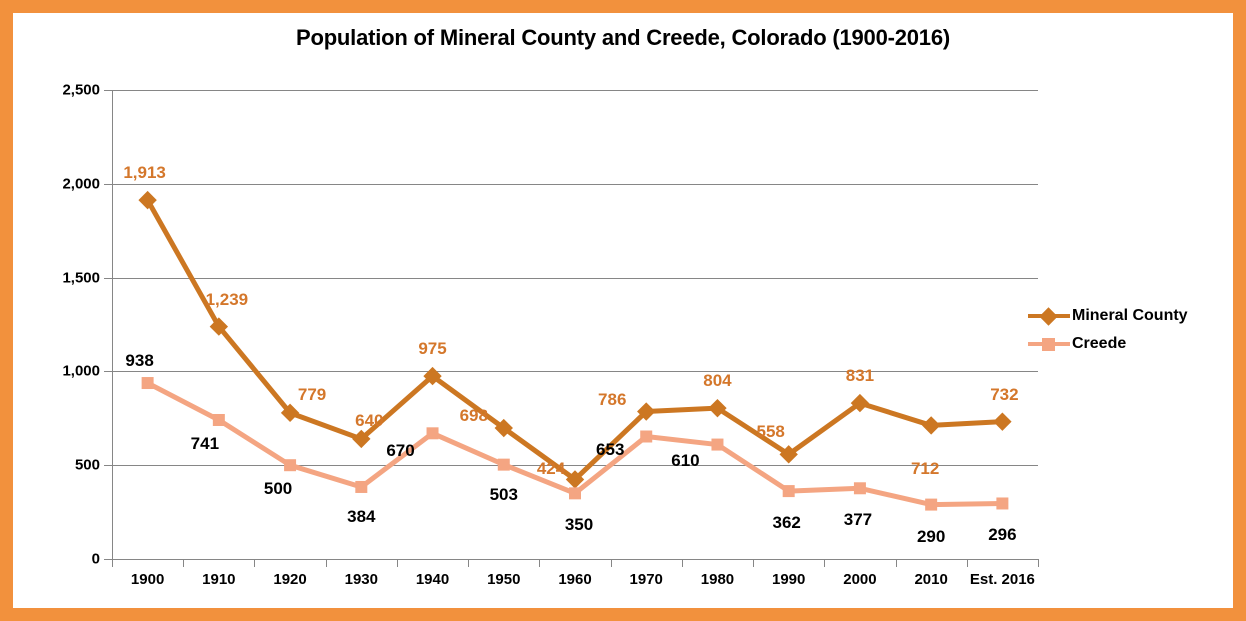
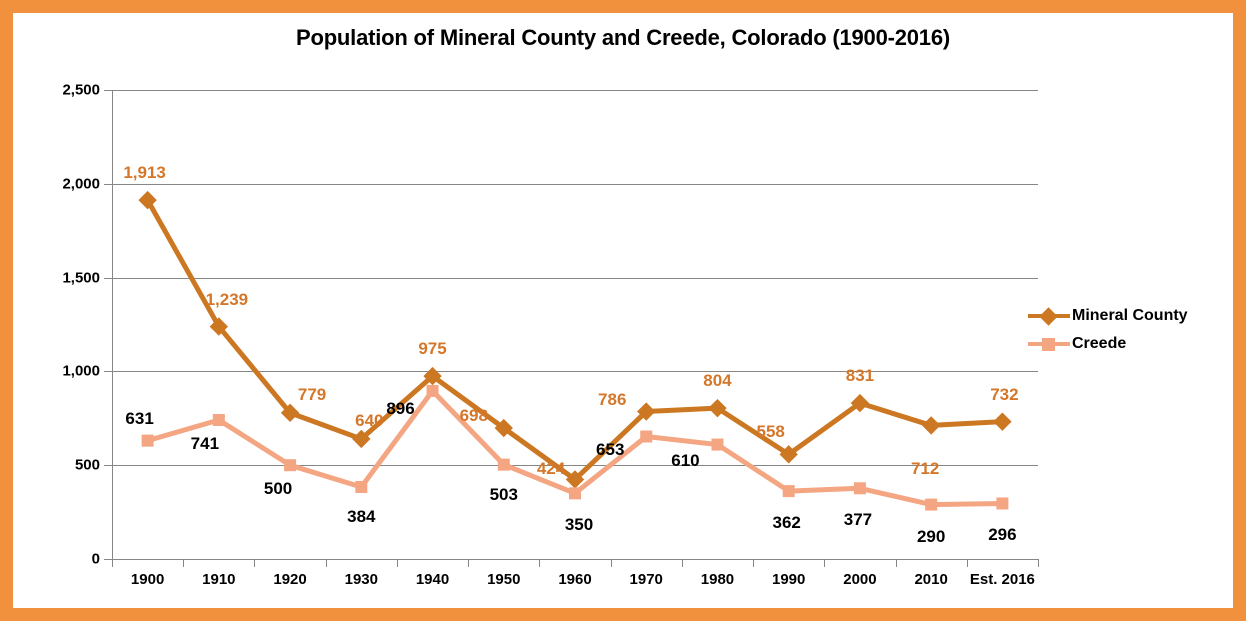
Creede/1900: 938 -> 631
Creede/1940: 670 -> 896
